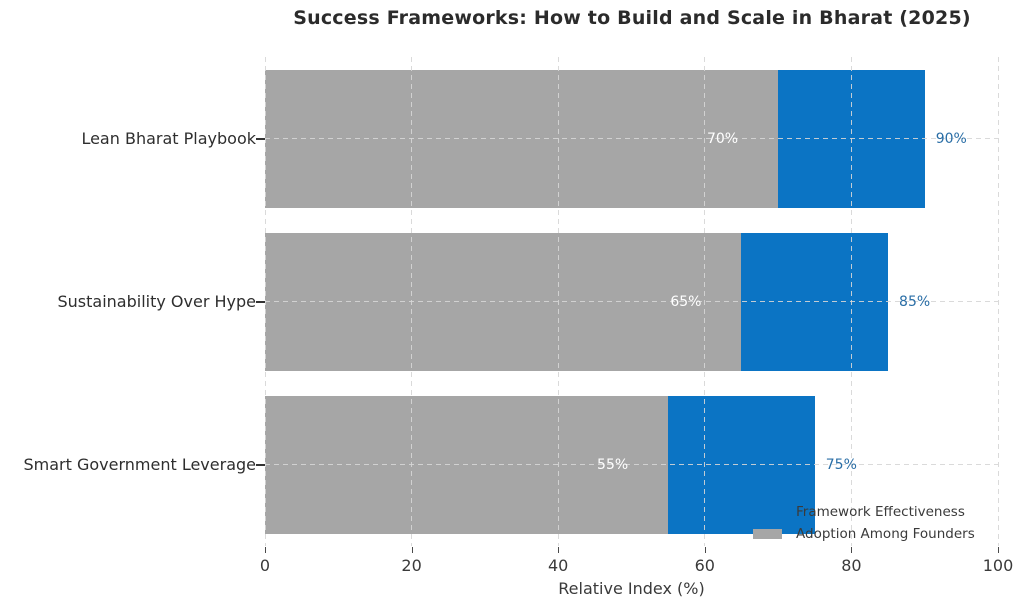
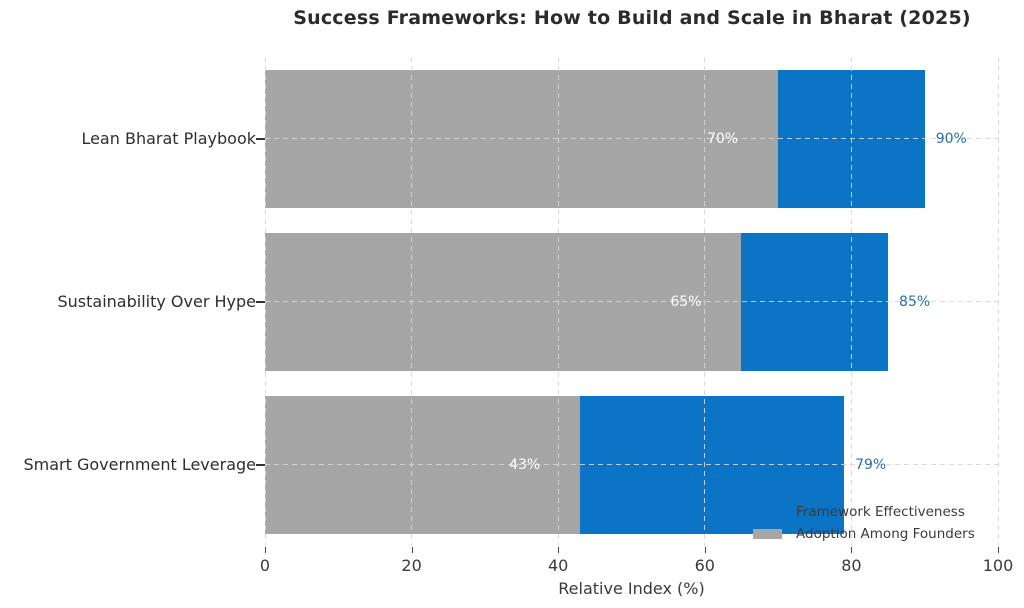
Framework Effectiveness/Smart Government Leverage: 75% -> 79%
Adoption Among Founders/Smart Government Leverage: 55% -> 43%
